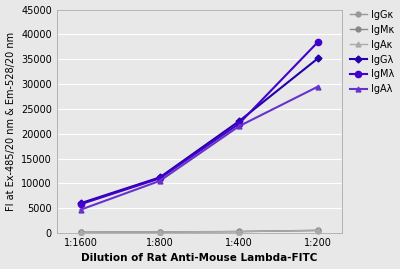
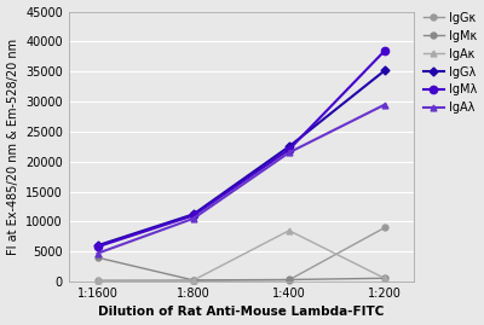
IgMκ/1:1600: 200 -> 4000
IgAκ/1:400: 300 -> 8500
IgGκ/1:200: 500 -> 9000
